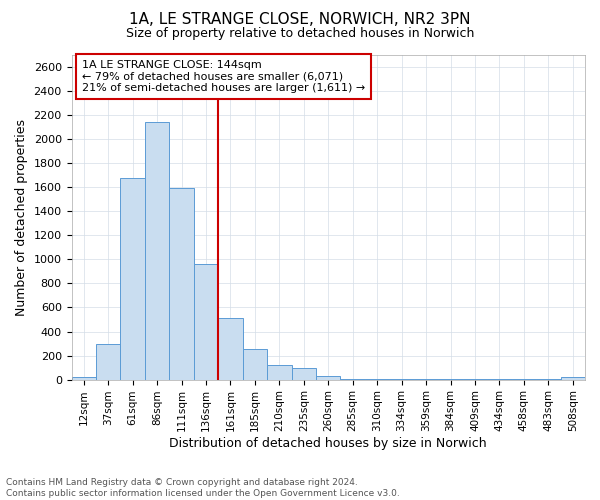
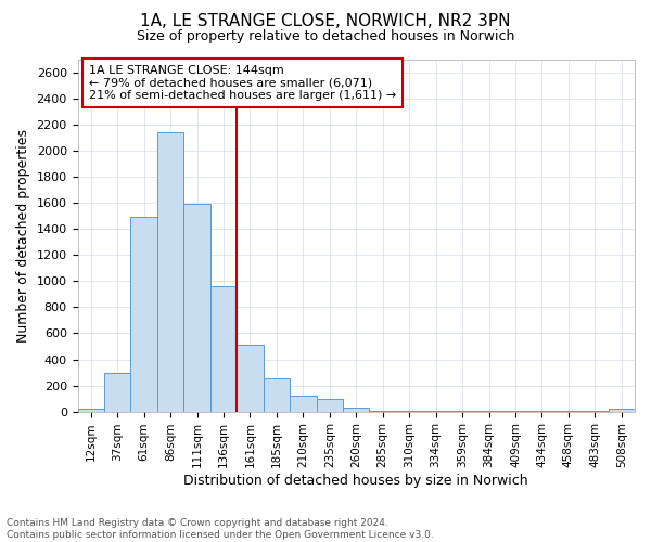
61sqm: 1680 -> 1490
